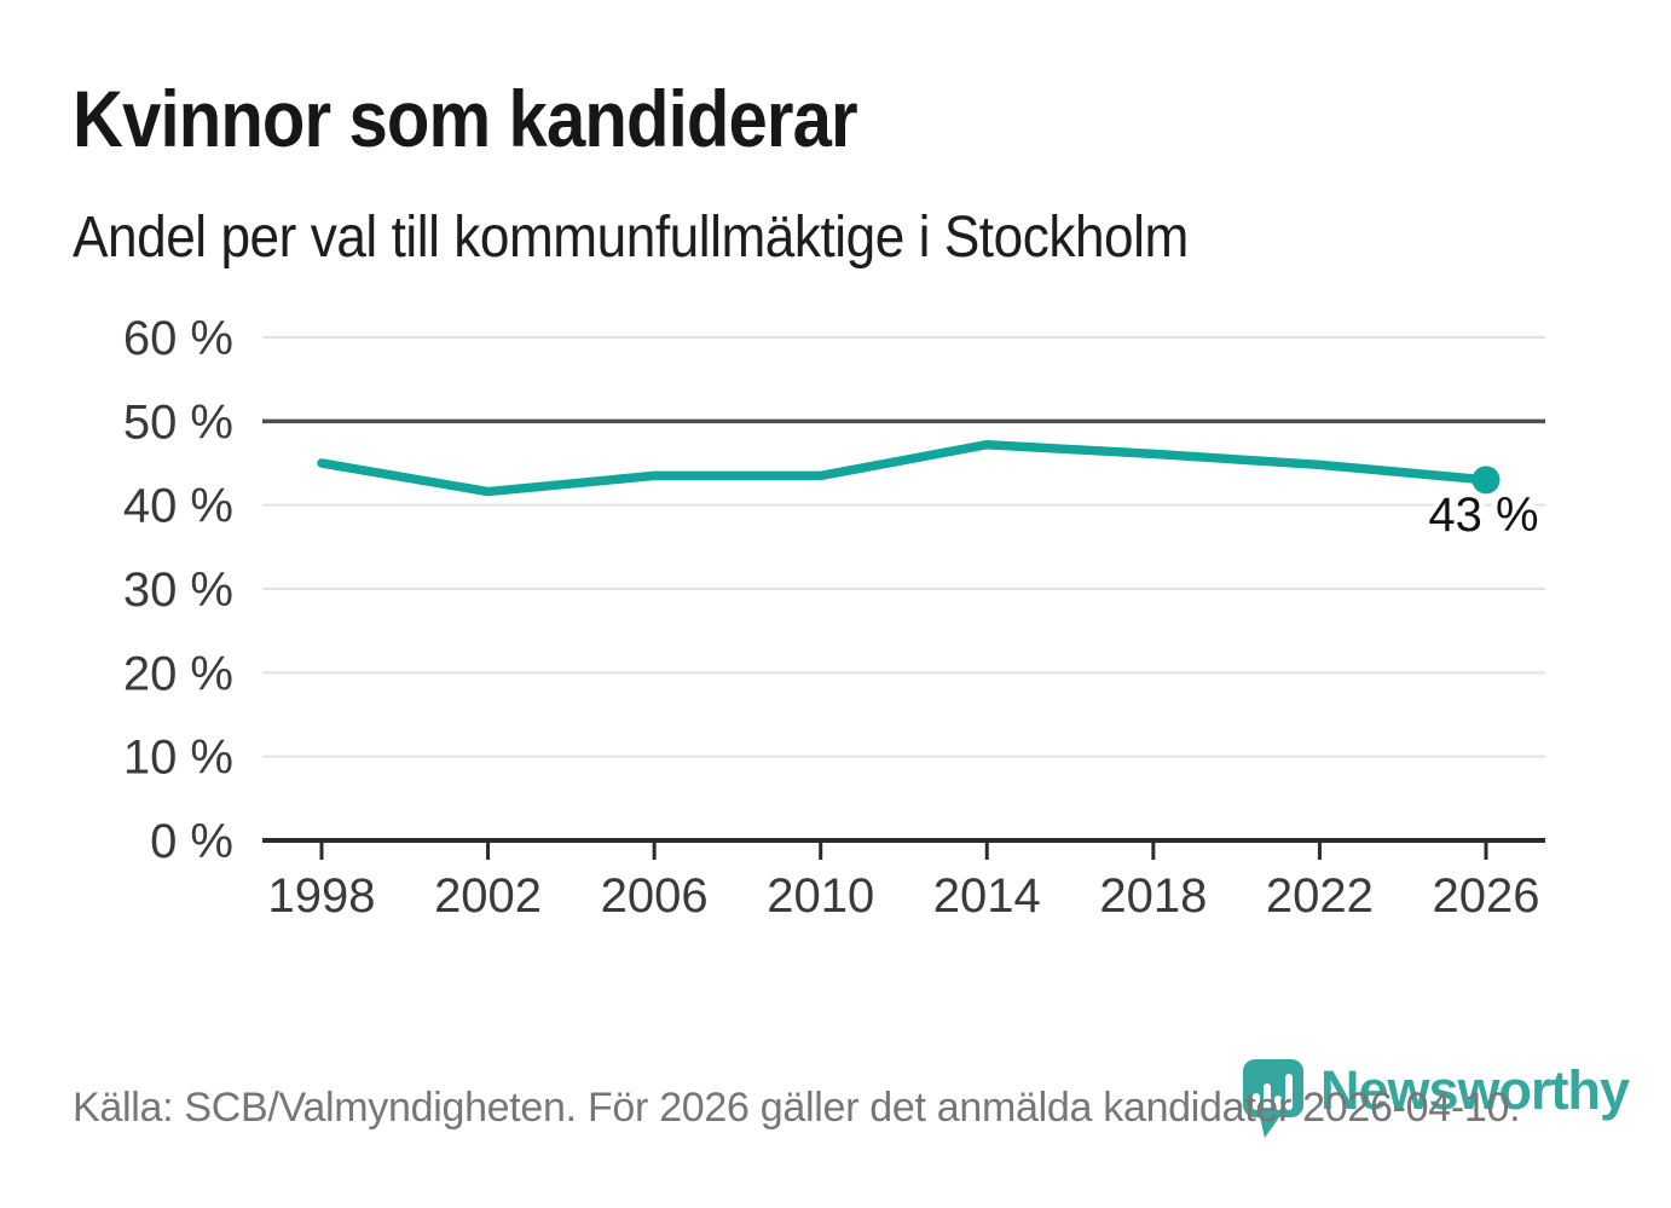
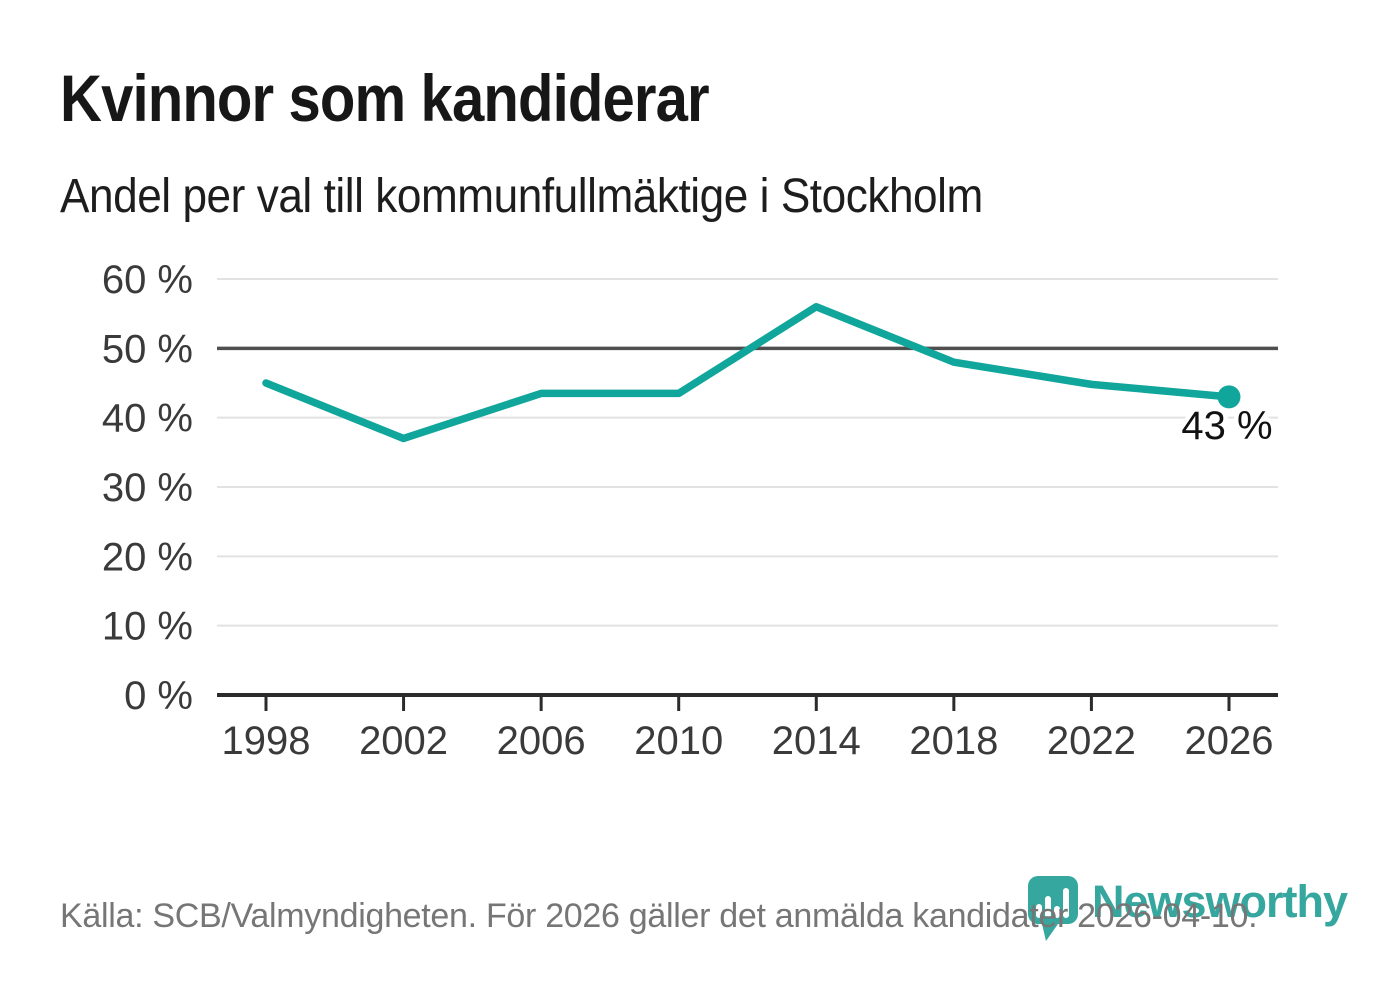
2002: 42% -> 37%
2014: 47% -> 56%
2018: 46% -> 48%
